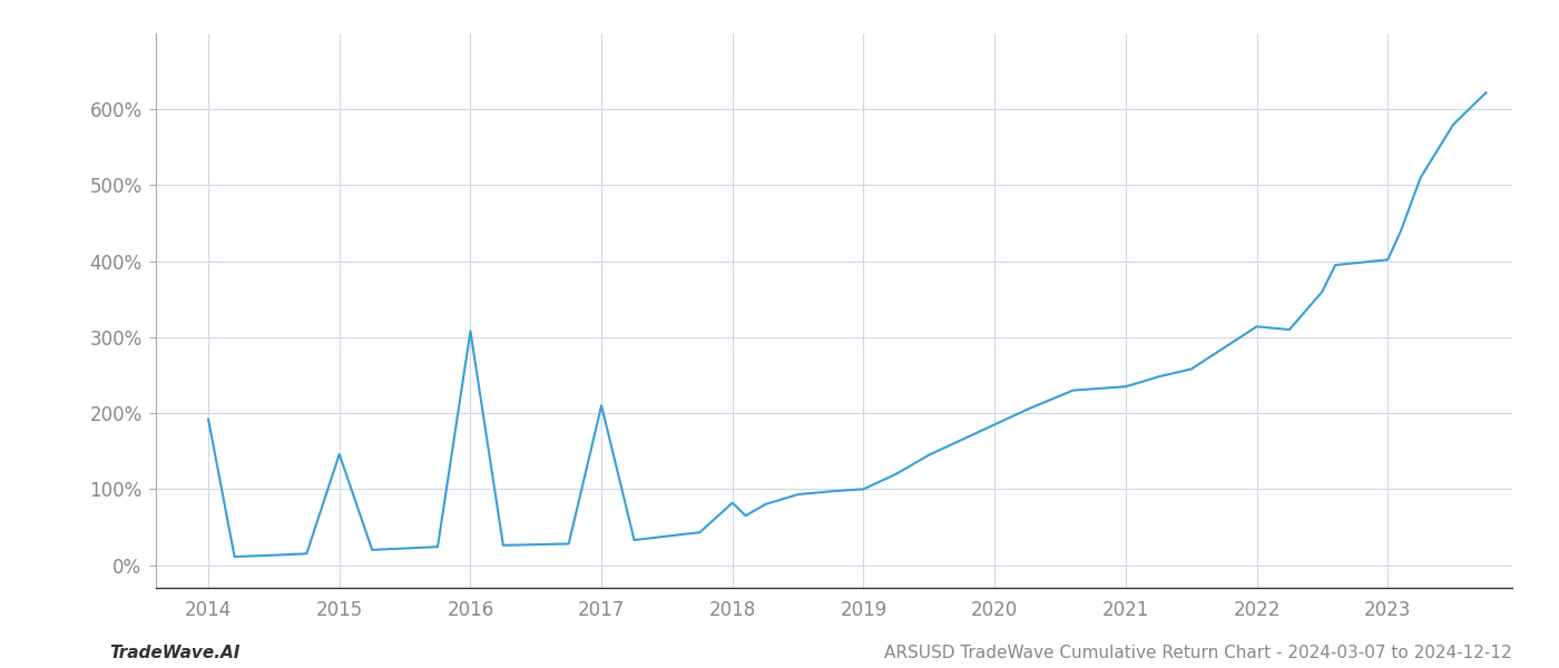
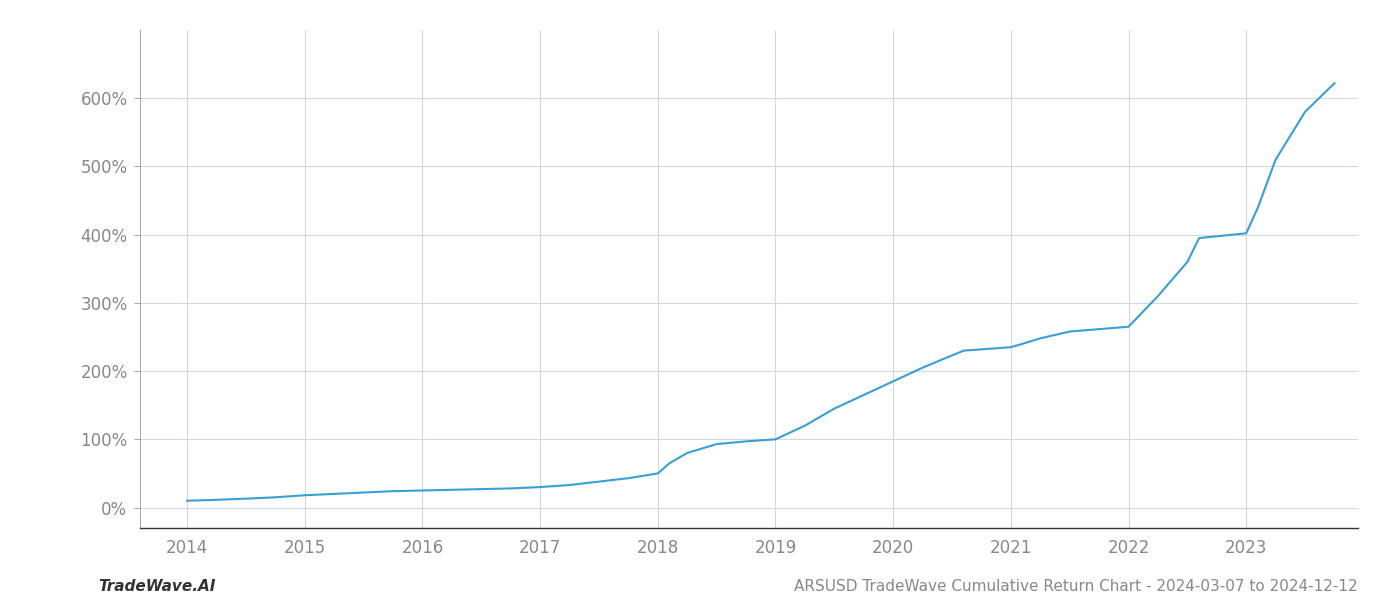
2014: 192% -> 10%
2015: 146% -> 18%
2016: 308% -> 25%
2017: 210% -> 30%
2018: 82% -> 50%
2022: 314% -> 265%
